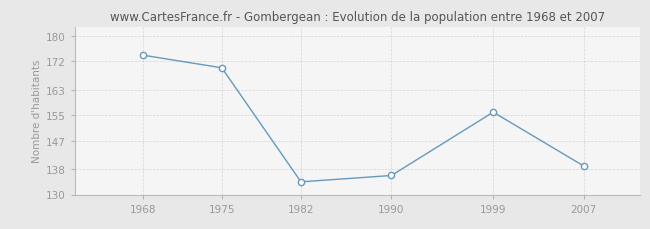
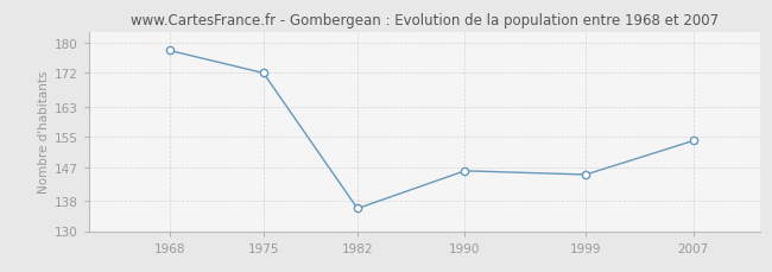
1968: 174 -> 178
1975: 170 -> 172
1982: 134 -> 136
1990: 136 -> 146
1999: 156 -> 145
2007: 139 -> 154
